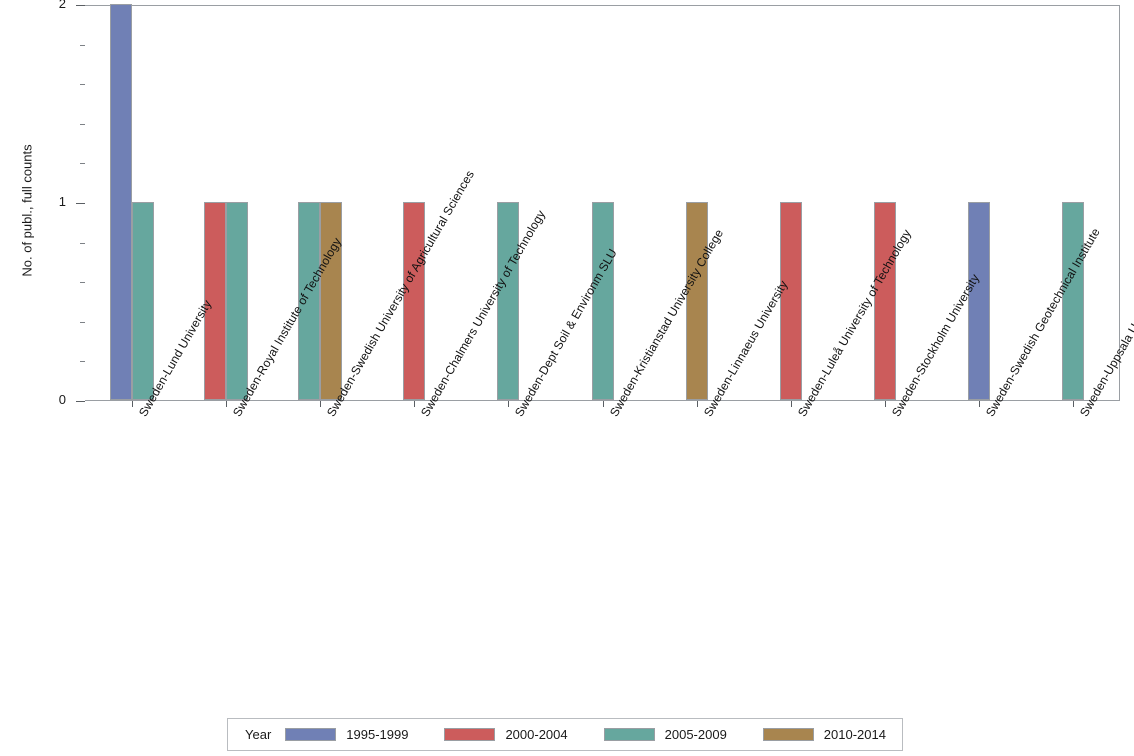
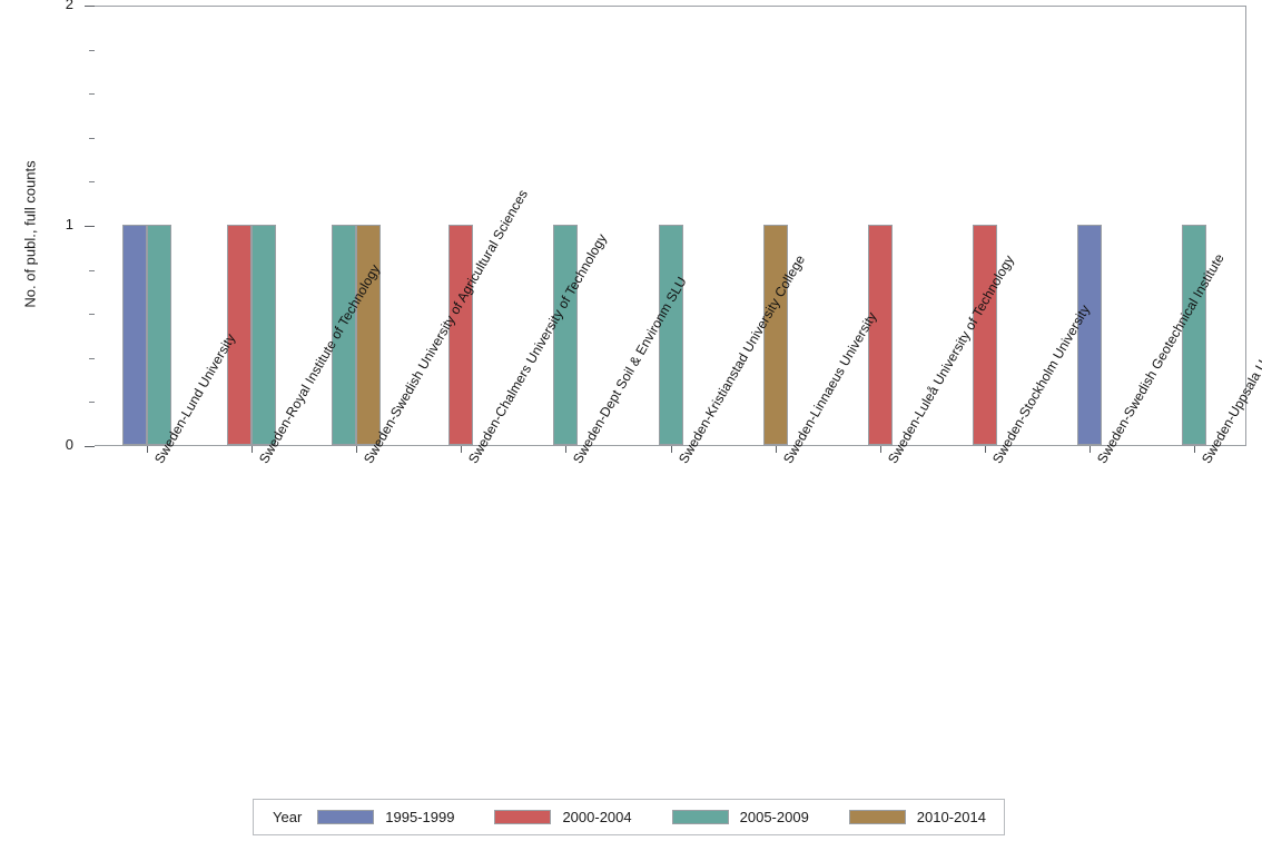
1995-1999/Sweden-Lund University: 2 -> 1
